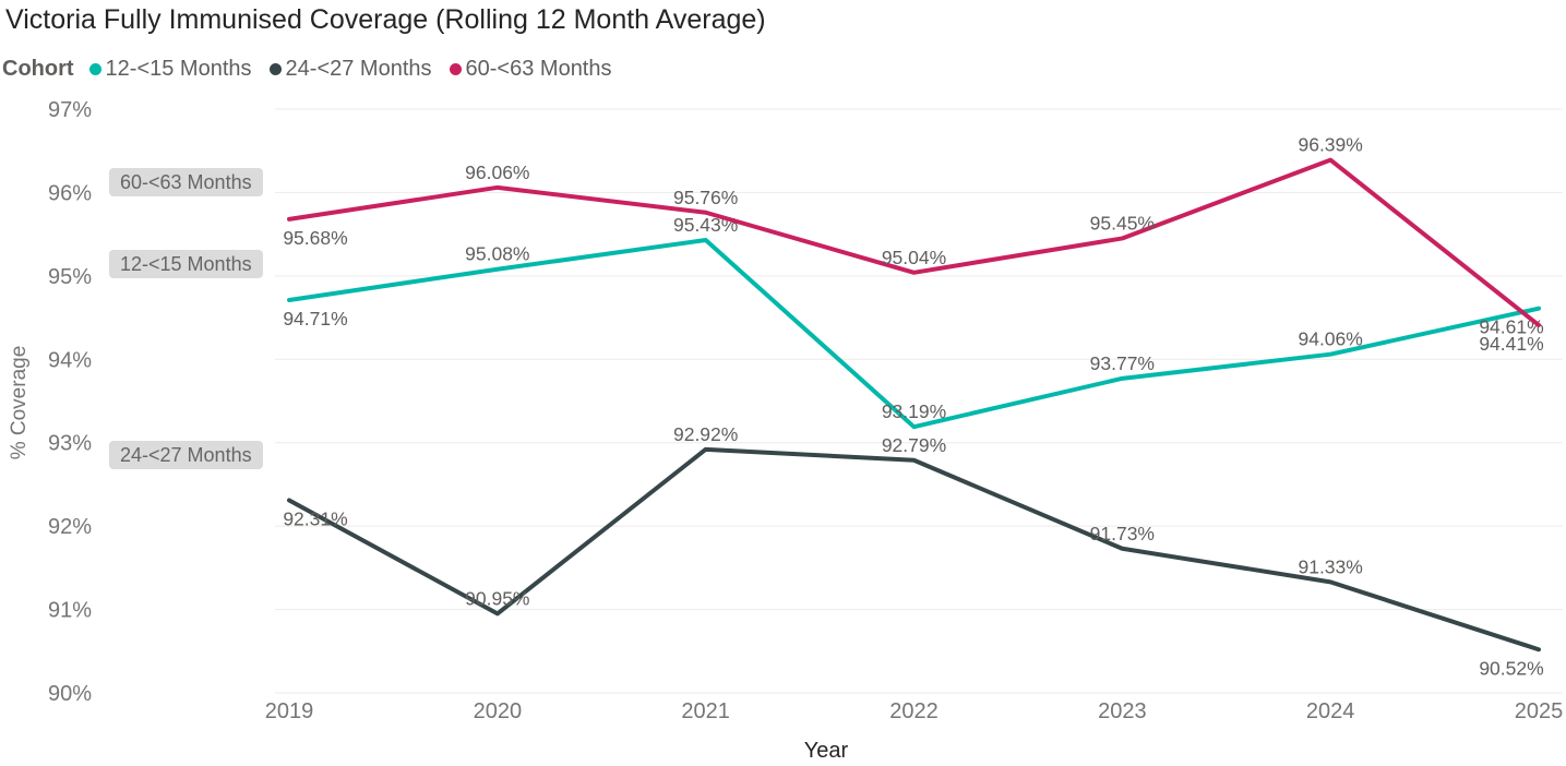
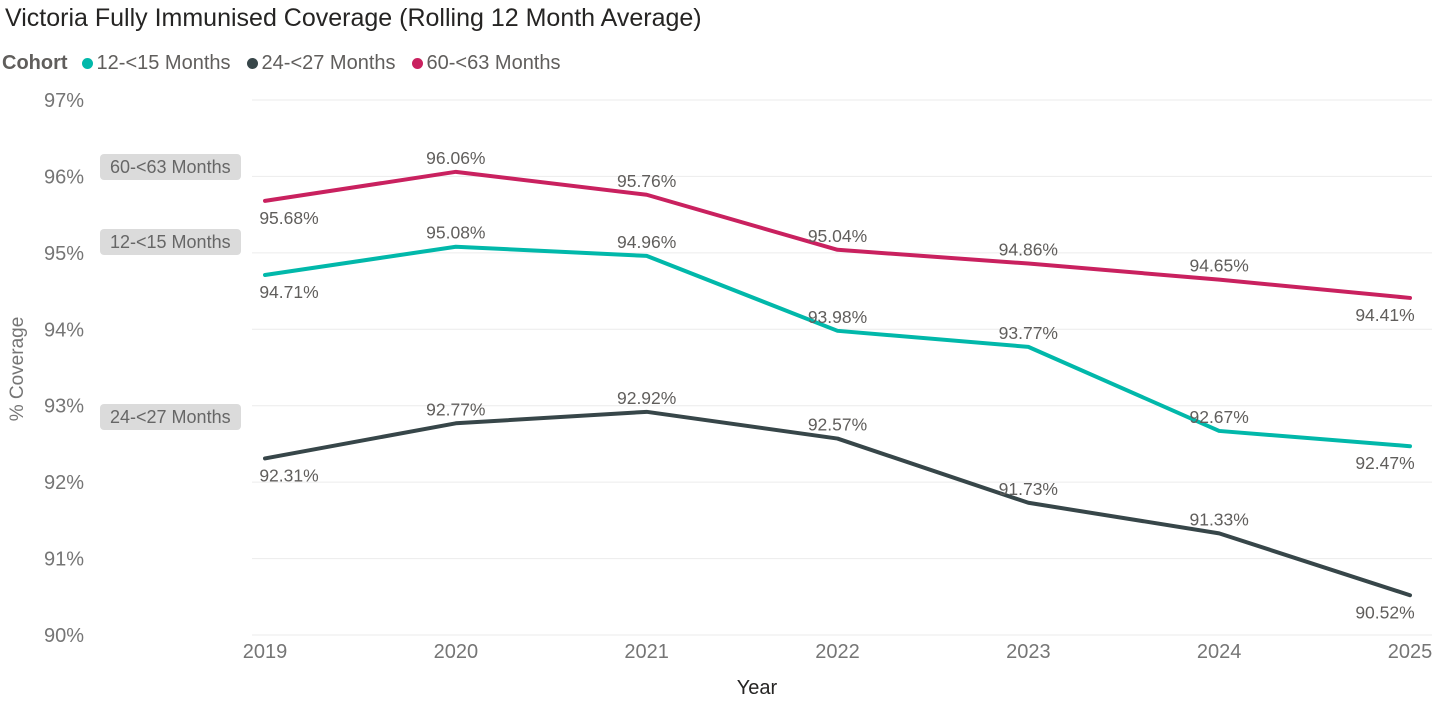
24-<27 Months/2020: 90.95% -> 92.77%
12-<15 Months/2021: 95.43% -> 94.96%
12-<15 Months/2022: 93.19% -> 93.98%
24-<27 Months/2022: 92.79% -> 92.57%
60-<63 Months/2023: 95.45% -> 94.86%
12-<15 Months/2024: 94.06% -> 92.67%
60-<63 Months/2024: 96.39% -> 94.65%
12-<15 Months/2025: 94.61% -> 92.47%
